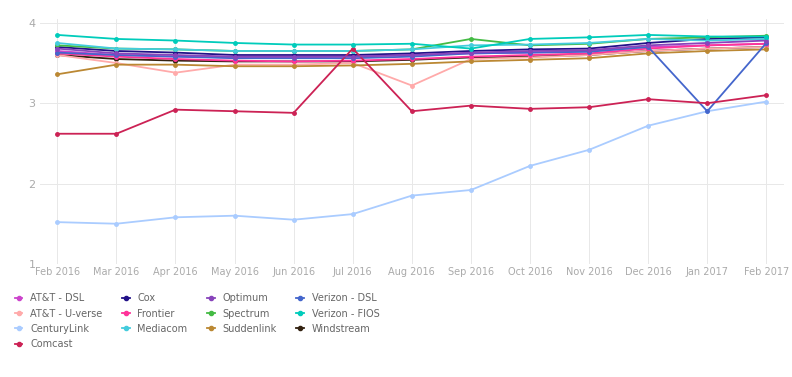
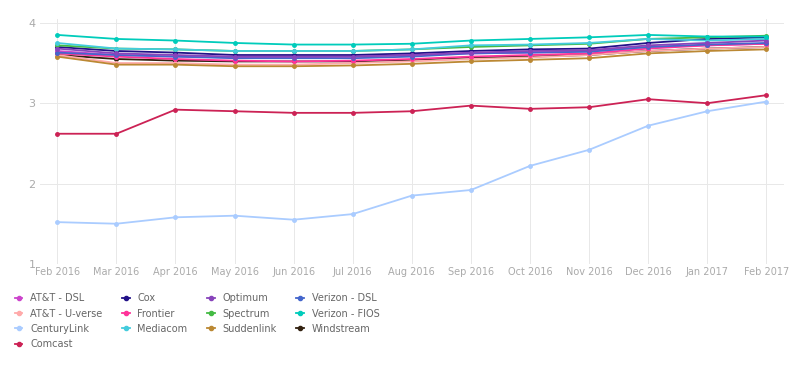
Suddenlink/Feb 2016: 3.36 -> 3.58
AT&T - U-verse/Apr 2016: 3.38 -> 3.50
Comcast/Jul 2016: 3.68 -> 2.88
AT&T - U-verse/Aug 2016: 3.22 -> 3.52
Spectrum/Sep 2016: 3.80 -> 3.70
Verizon - FIOS/Sep 2016: 3.68 -> 3.78
Verizon - DSL/Jan 2017: 2.90 -> 3.73
